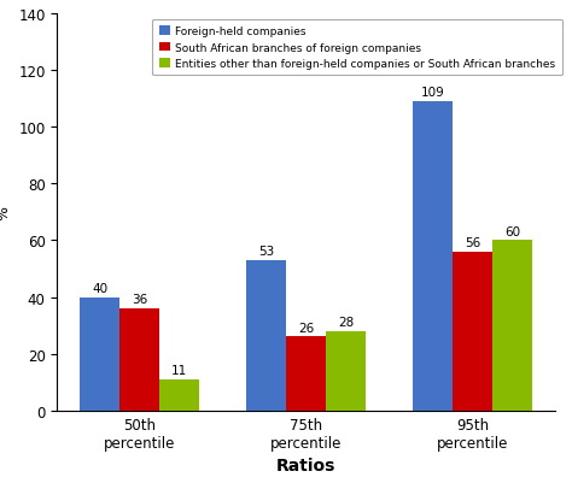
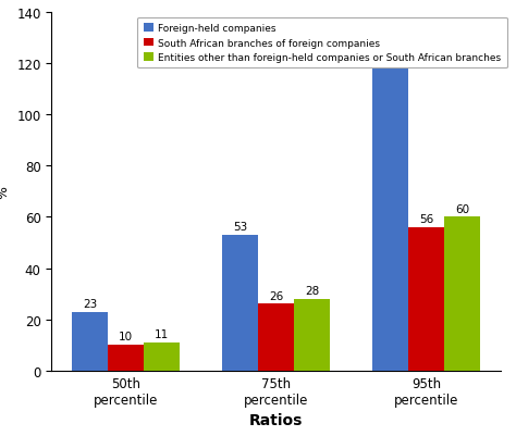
Foreign-held companies/50th percentile: 40 -> 23
South African branches of foreign companies/50th percentile: 36 -> 10
Foreign-held companies/95th percentile: 109 -> 119
